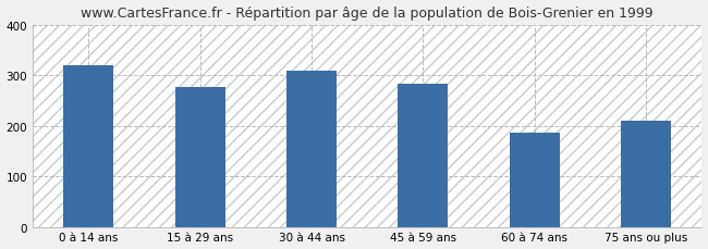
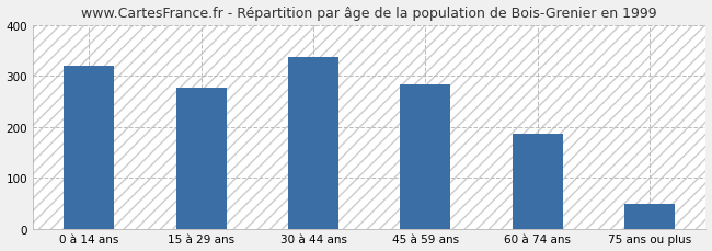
30 à 44 ans: 310 -> 338
75 ans ou plus: 210 -> 48
